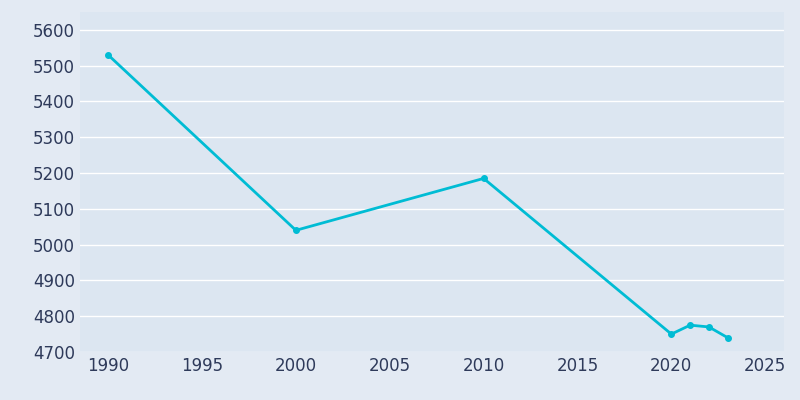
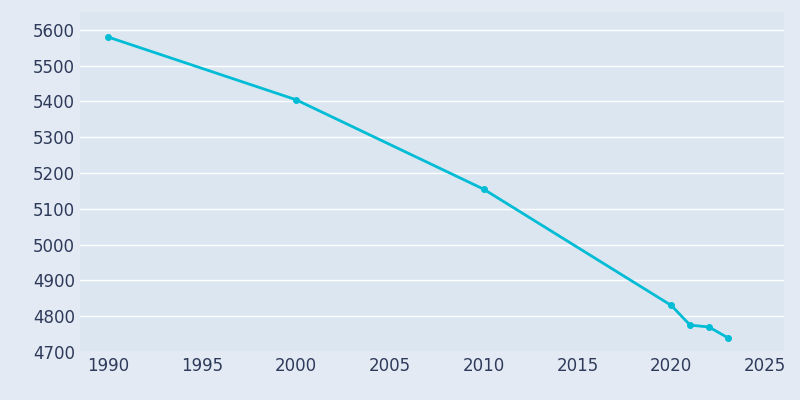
1990: 5530 -> 5580
2000: 5040 -> 5405
2010: 5185 -> 5155
2020: 4750 -> 4830
